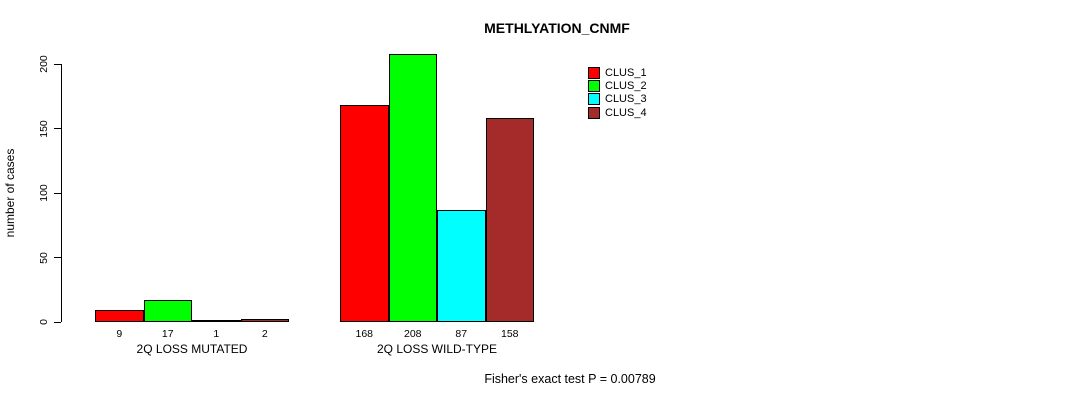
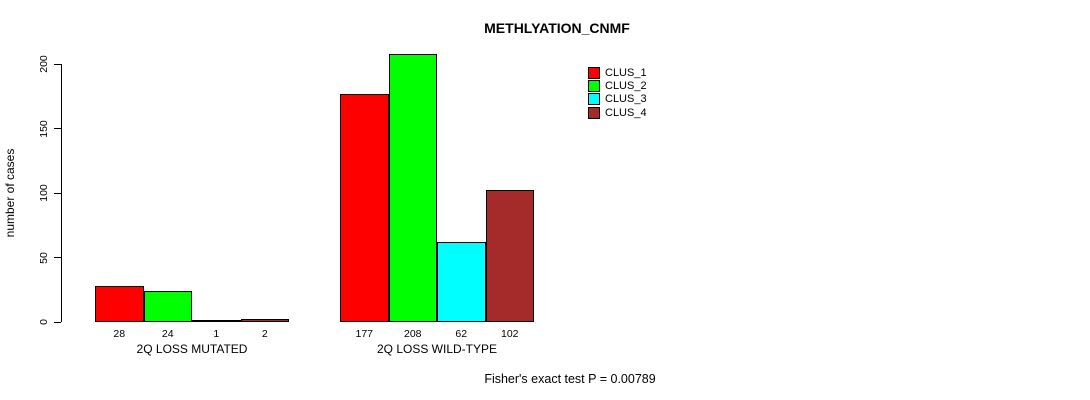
CLUS_1/2Q LOSS MUTATED: 9 -> 28
CLUS_2/2Q LOSS MUTATED: 17 -> 24
CLUS_1/2Q LOSS WILD-TYPE: 168 -> 177
CLUS_3/2Q LOSS WILD-TYPE: 87 -> 62
CLUS_4/2Q LOSS WILD-TYPE: 158 -> 102
